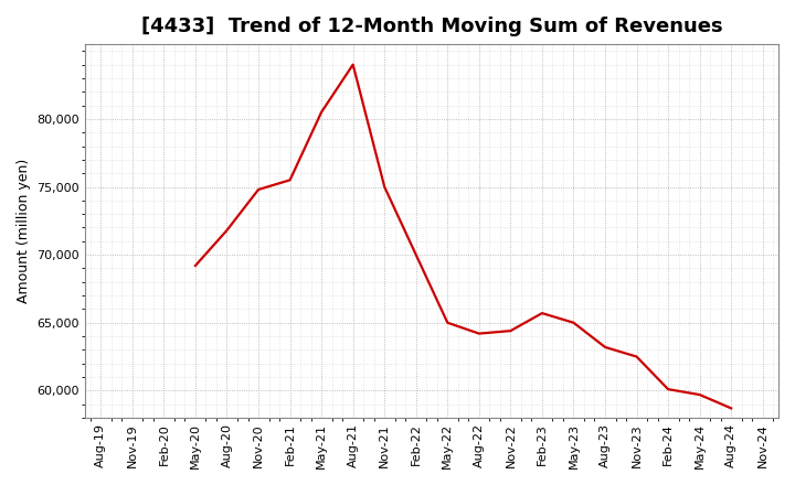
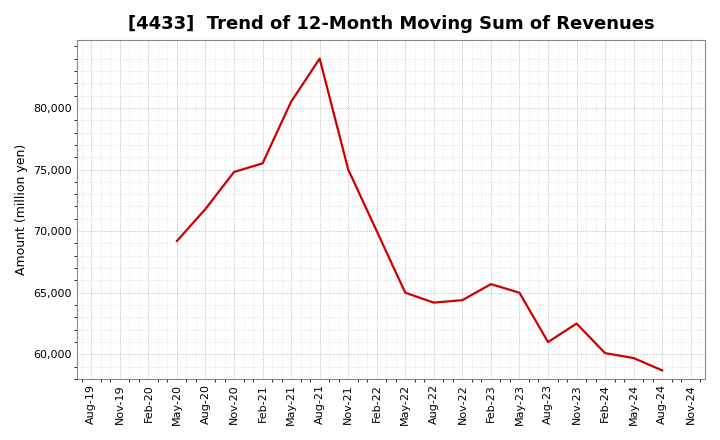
Aug-23: 63,200 -> 61,000
